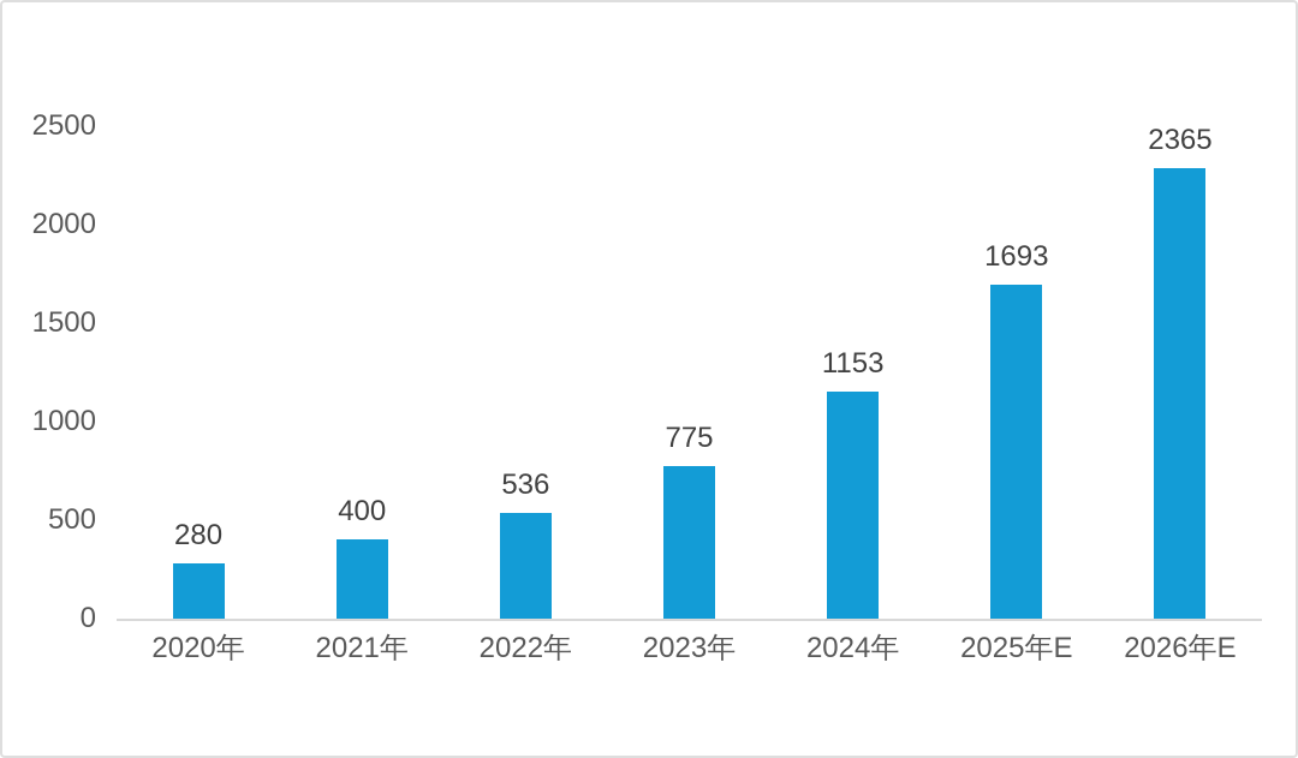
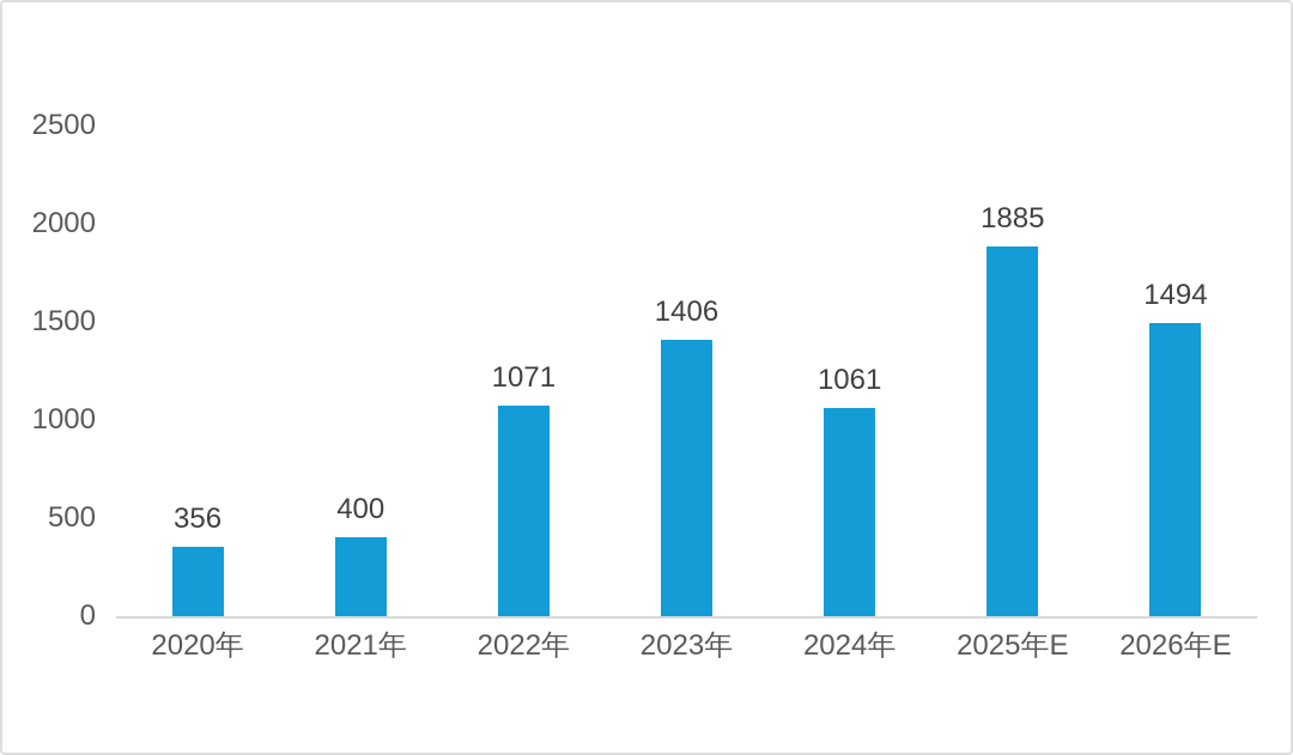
2020年: 280 -> 356
2022年: 536 -> 1071
2023年: 775 -> 1406
2024年: 1153 -> 1061
2025年E: 1693 -> 1885
2026年E: 2365 -> 1494
